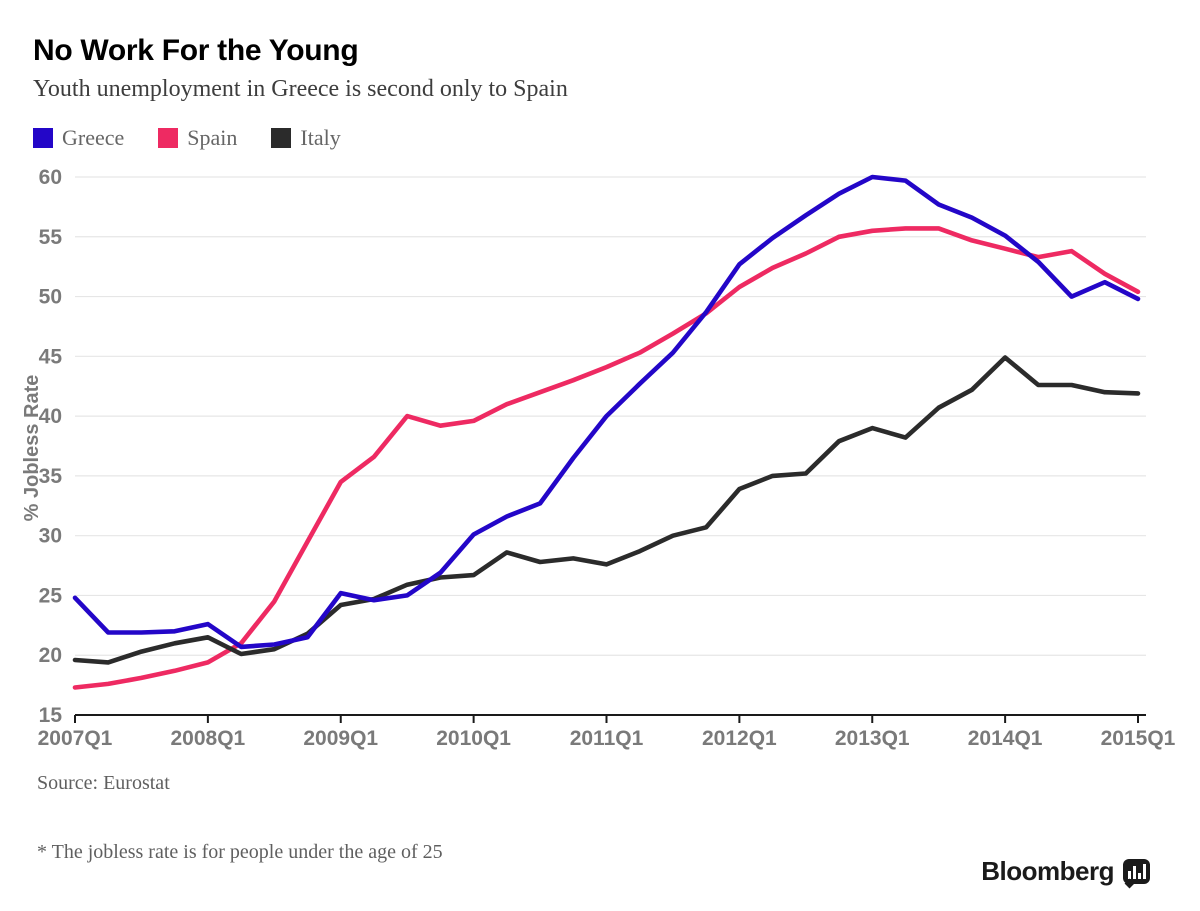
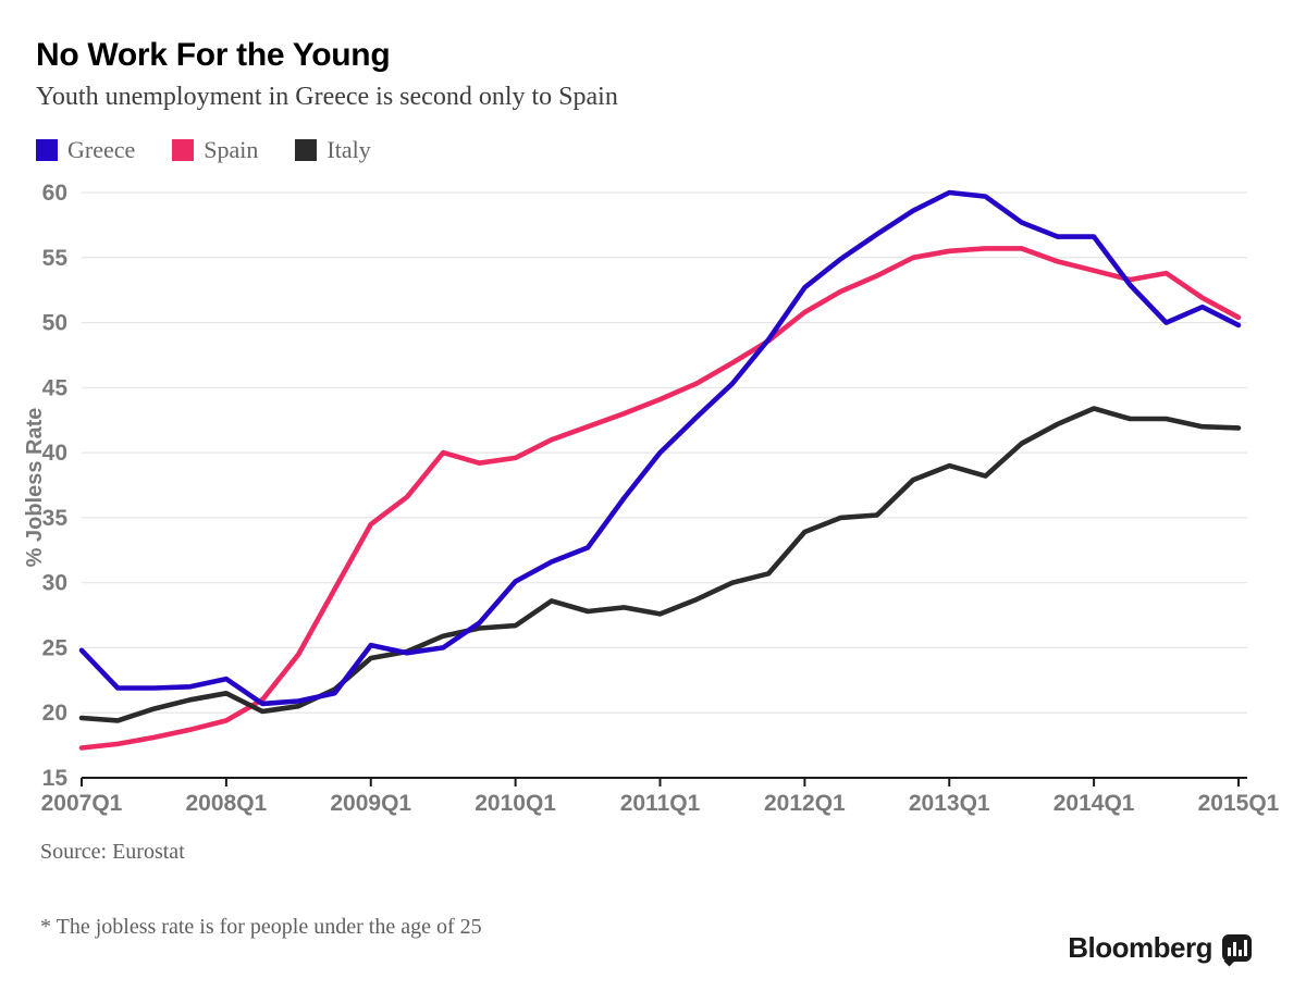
Greece/2014Q1: 55.1 -> 56.6
Italy/2014Q1: 44.9 -> 43.4
